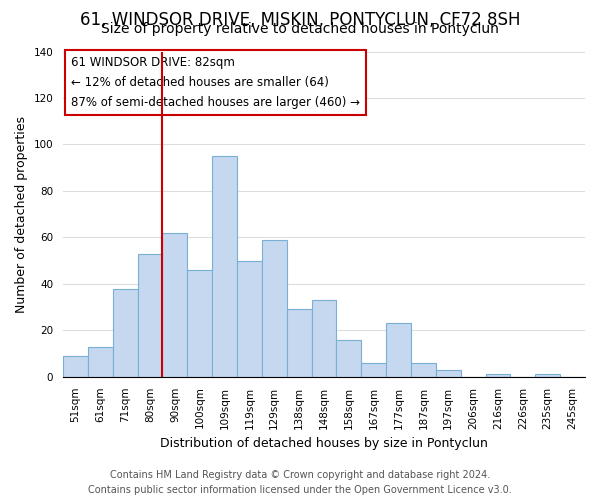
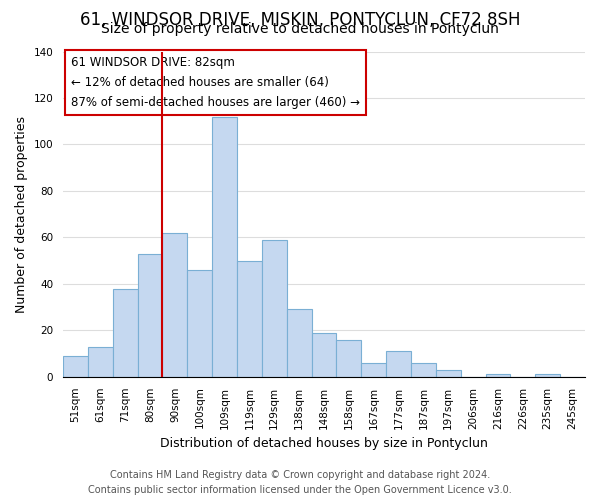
109sqm: 95 -> 112
148sqm: 33 -> 19
177sqm: 23 -> 11
